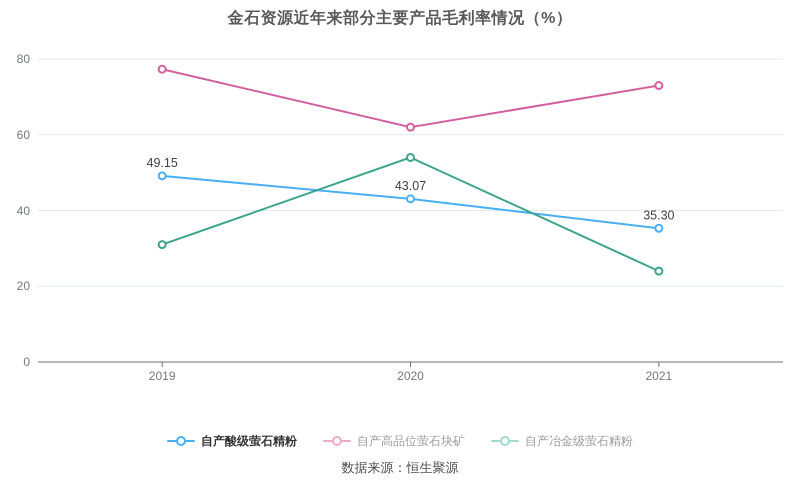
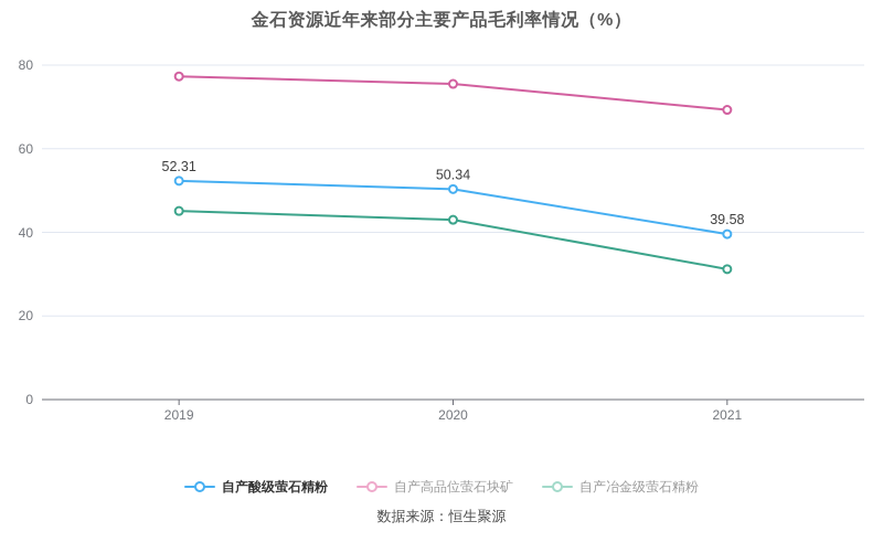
自产酸级萤石精粉/2019: 49.15 -> 52.31
自产冶金级萤石精粉/2019: 31 -> 45
自产酸级萤石精粉/2020: 43.07 -> 50.34
自产高品位萤石块矿/2020: 62 -> 76
自产冶金级萤石精粉/2020: 54 -> 43
自产酸级萤石精粉/2021: 35.30 -> 39.58
自产高品位萤石块矿/2021: 73 -> 69
自产冶金级萤石精粉/2021: 24 -> 31
